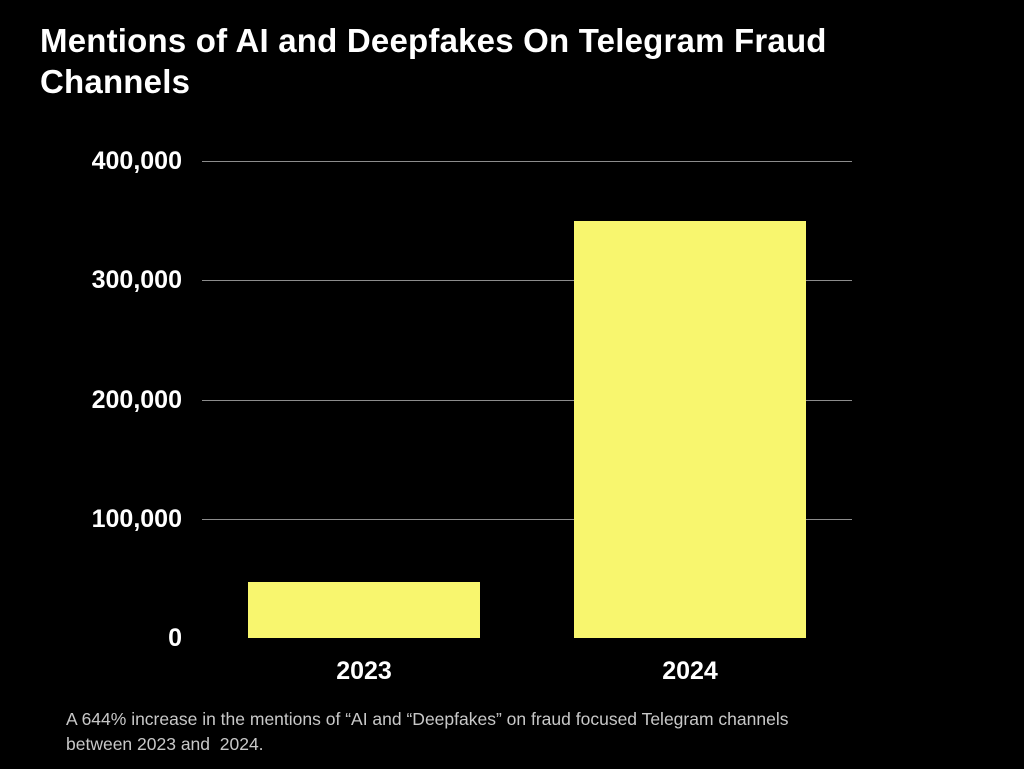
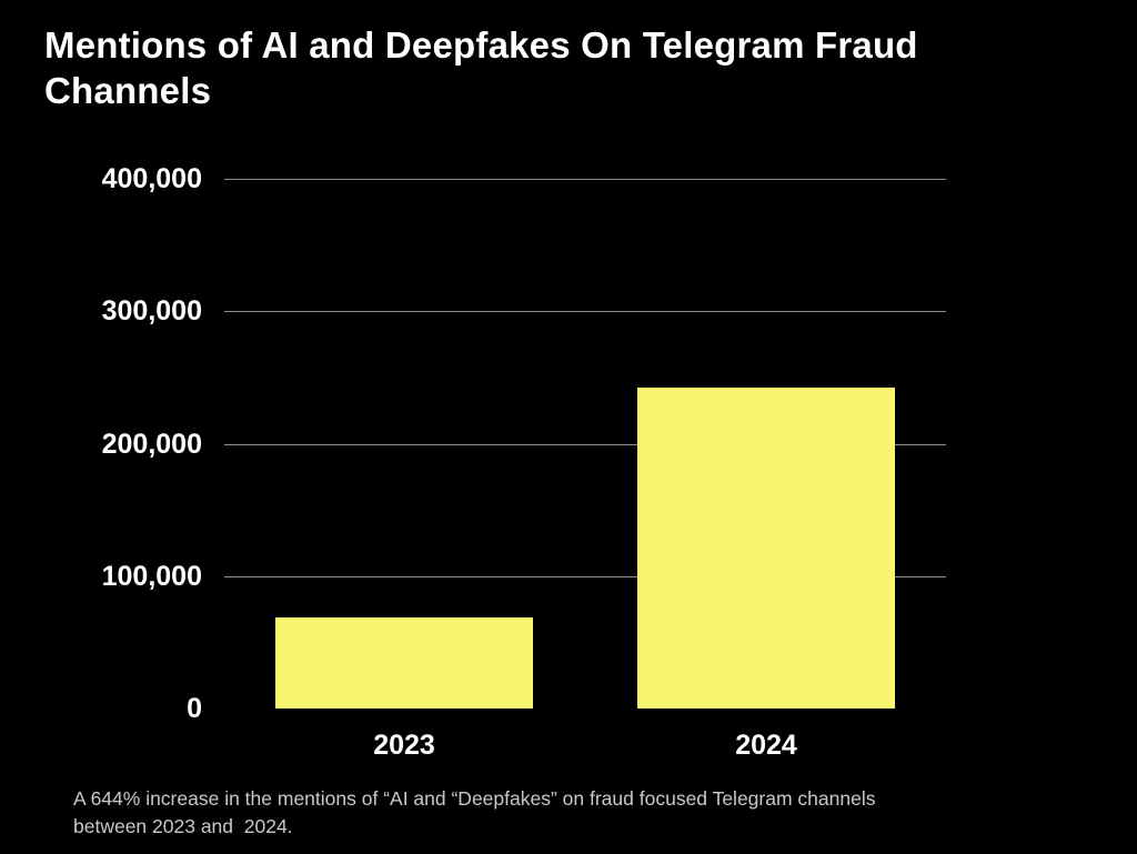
2023: 47000 -> 69000
2024: 350000 -> 242000
